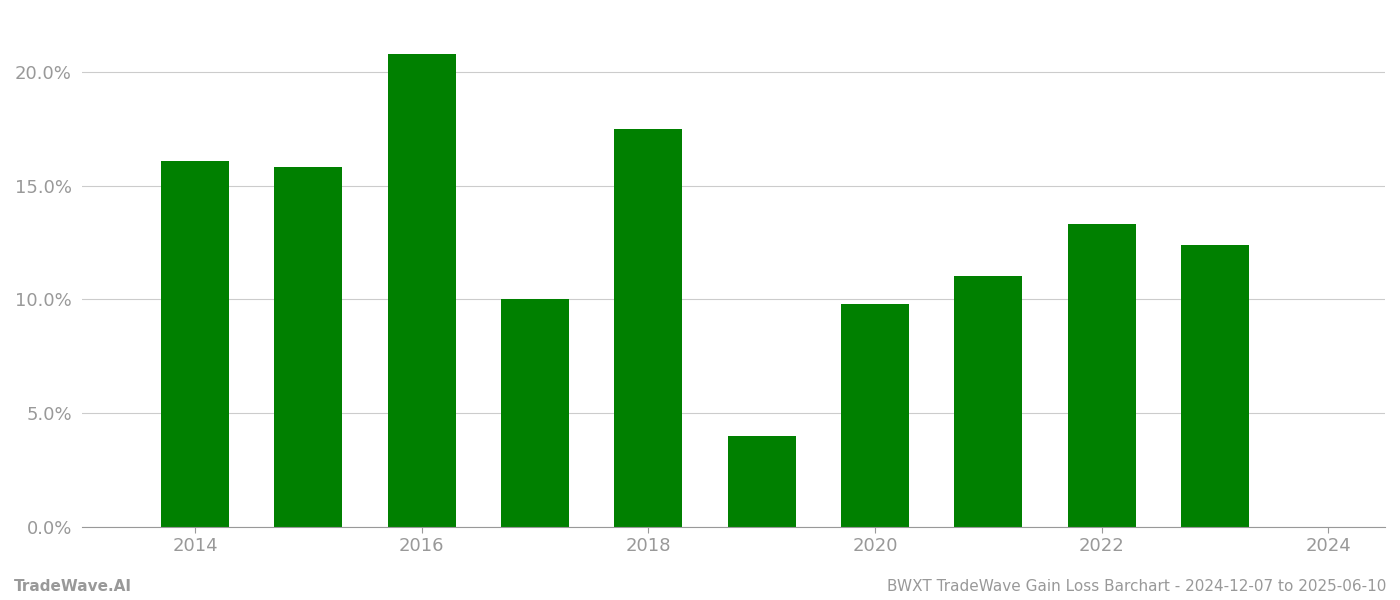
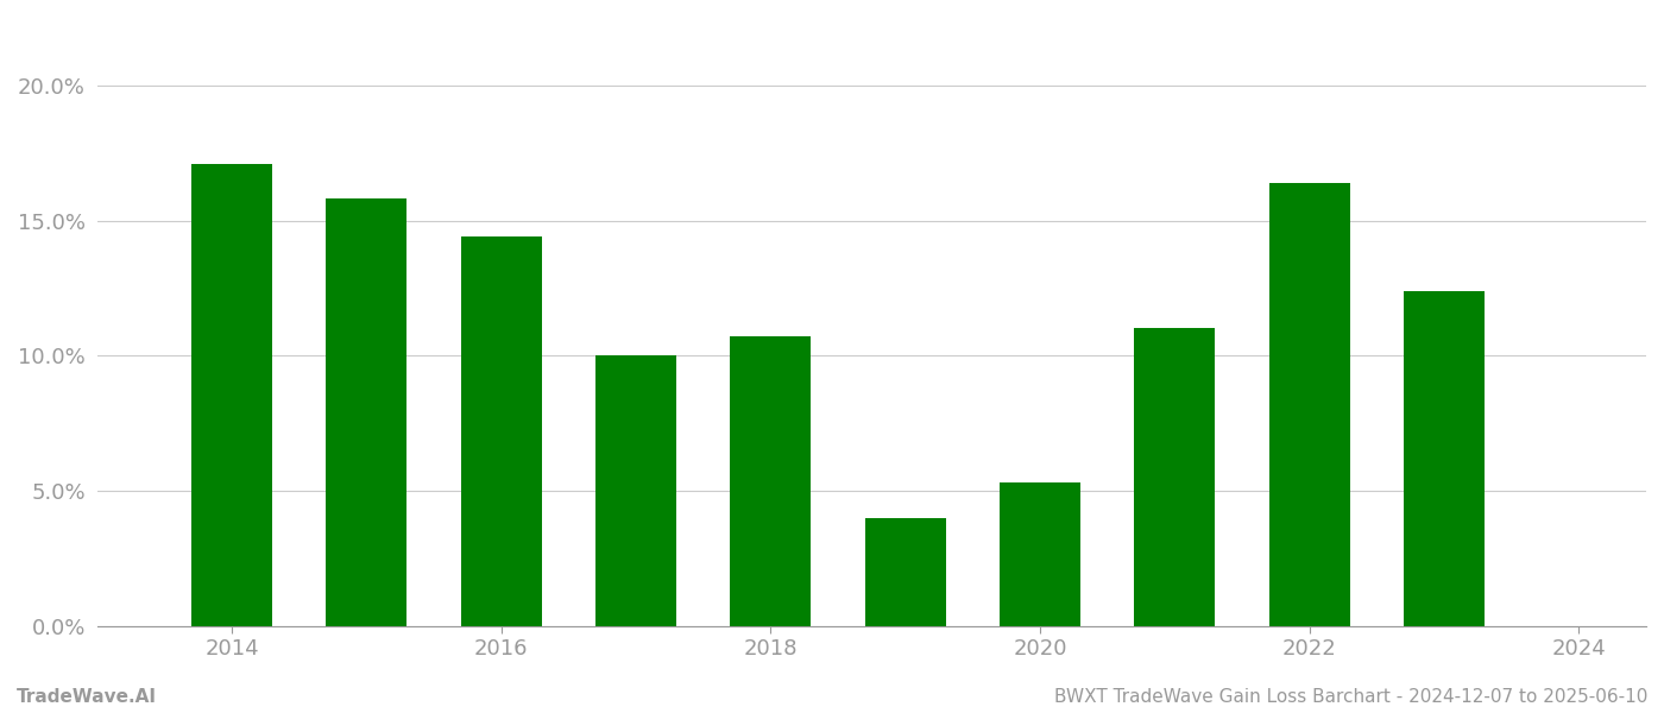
2014: 16.1% -> 17.1%
2016: 20.8% -> 14.4%
2018: 17.5% -> 10.7%
2020: 9.8% -> 5.3%
2022: 13.3% -> 16.4%
